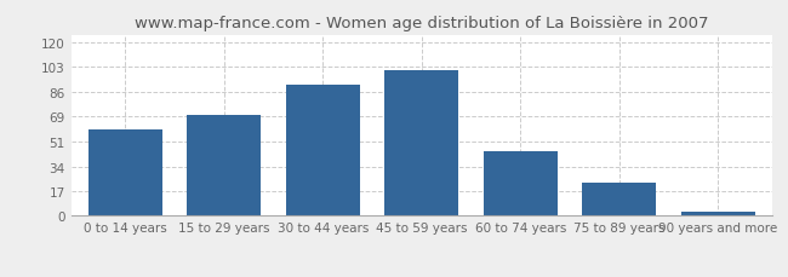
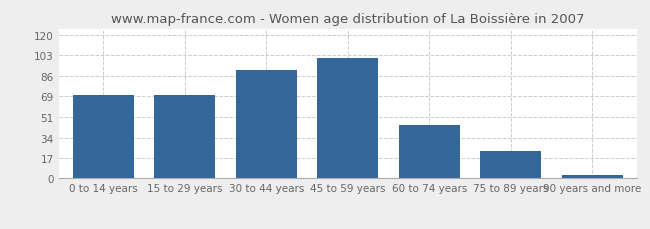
0 to 14 years: 60 -> 70
